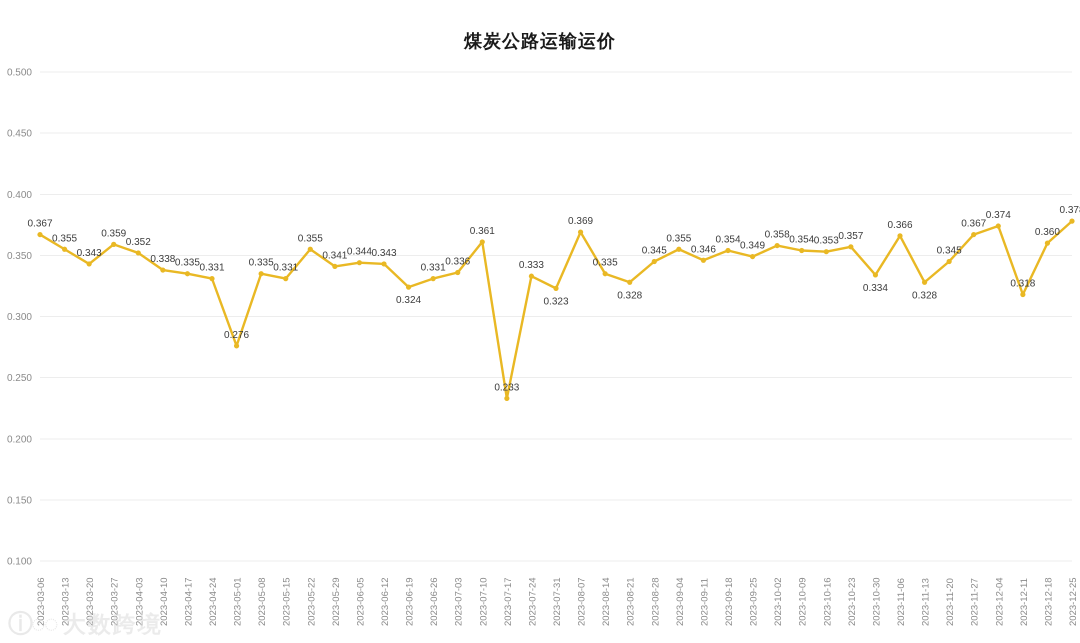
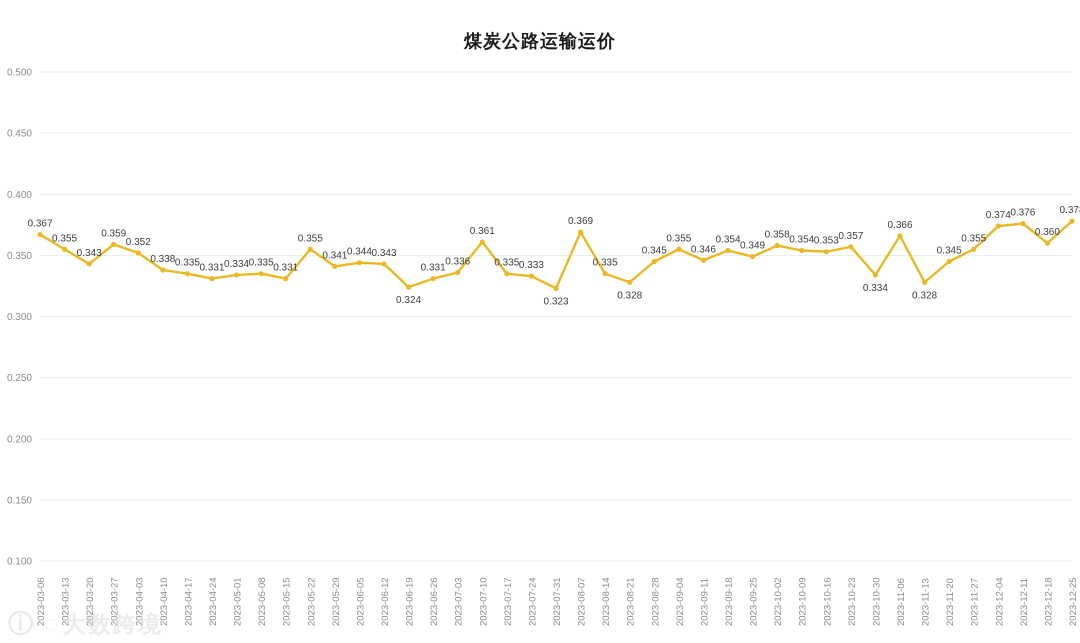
2023-05-01: 0.276 -> 0.334
2023-07-17: 0.233 -> 0.335
2023-11-27: 0.367 -> 0.355
2023-12-11: 0.318 -> 0.376
